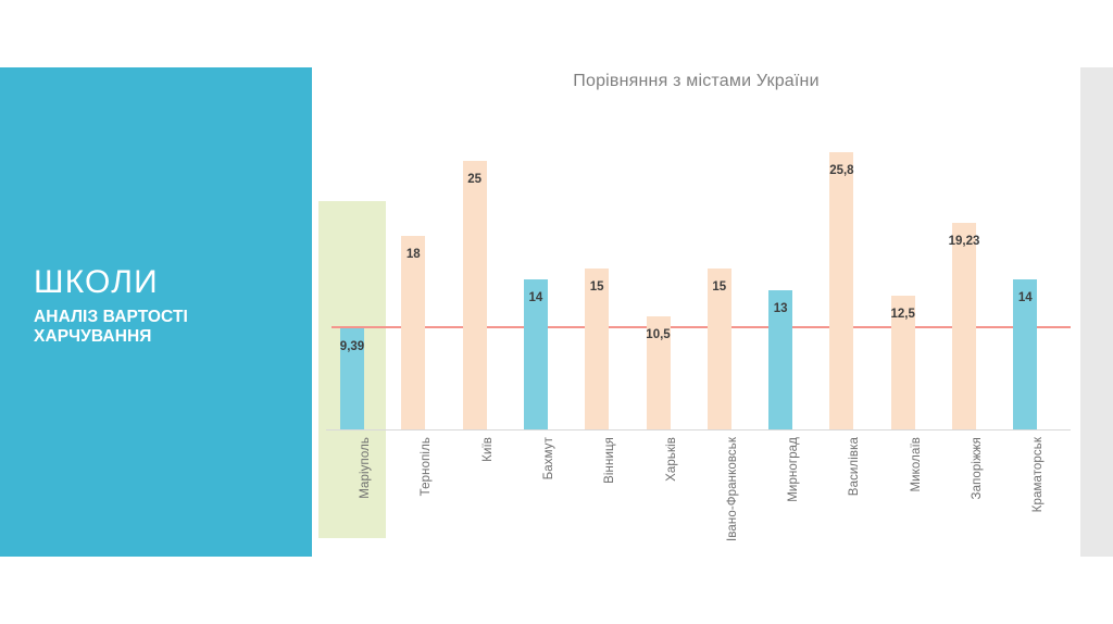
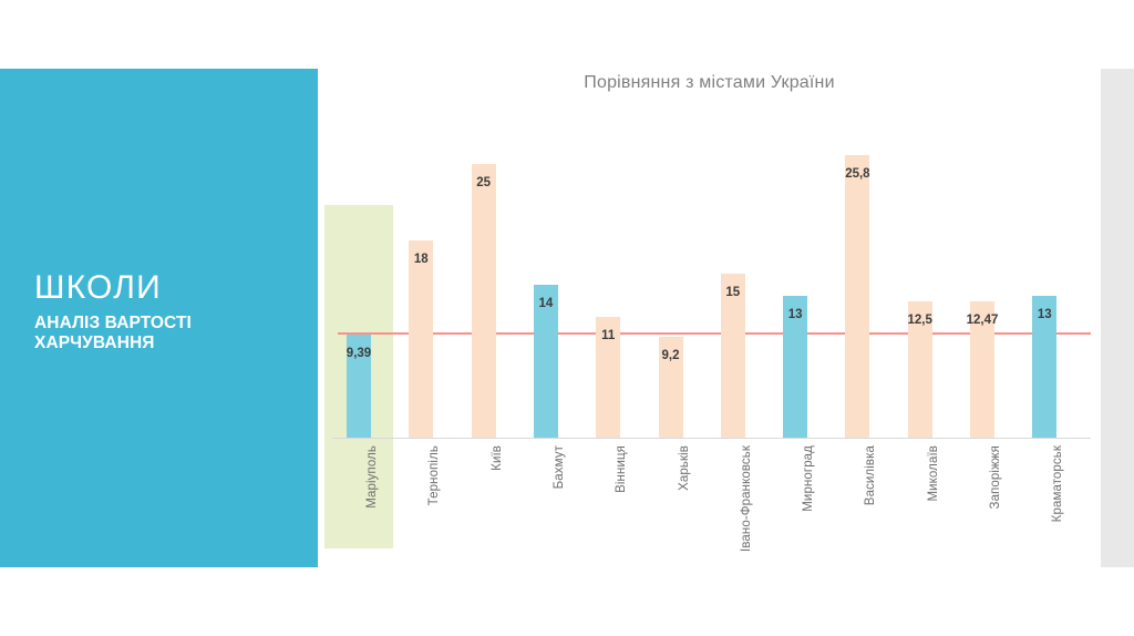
Вінниця: 15 -> 11
Харьків: 10,5 -> 9,2
Запоріжжя: 19,23 -> 12,47
Краматорськ: 14 -> 13
